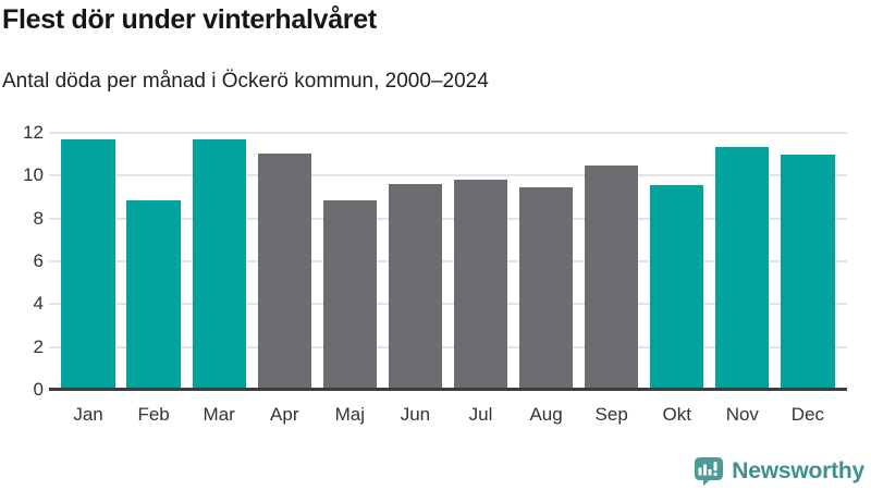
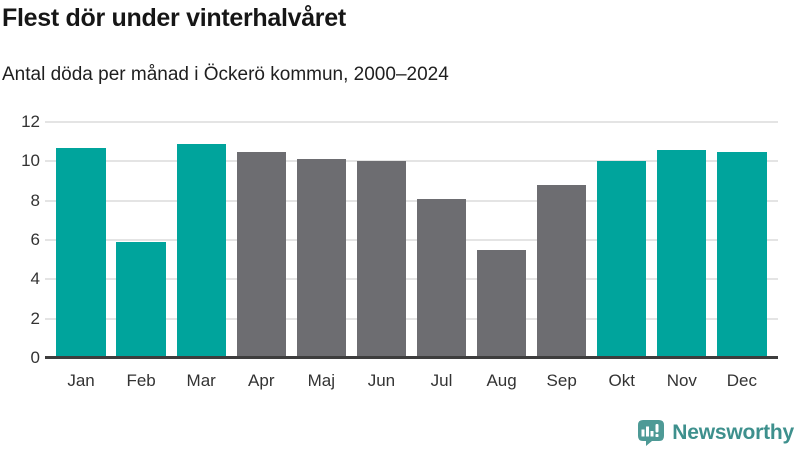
Jan: 11.7 -> 10.7
Feb: 8.8 -> 5.9
Mar: 11.7 -> 10.9
Apr: 11.1 -> 10.5
Maj: 8.8 -> 10.1
Jun: 9.6 -> 10.0
Jul: 9.8 -> 8.1
Aug: 9.4 -> 5.5
Sep: 10.5 -> 8.8
Okt: 9.6 -> 10.0
Nov: 11.3 -> 10.6
Dec: 11.0 -> 10.5
